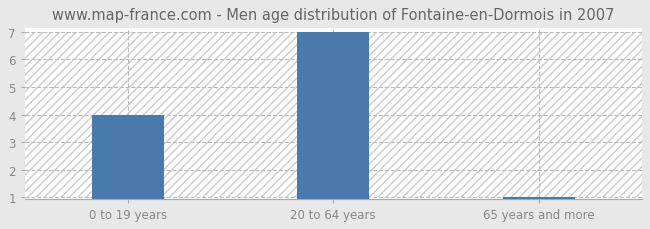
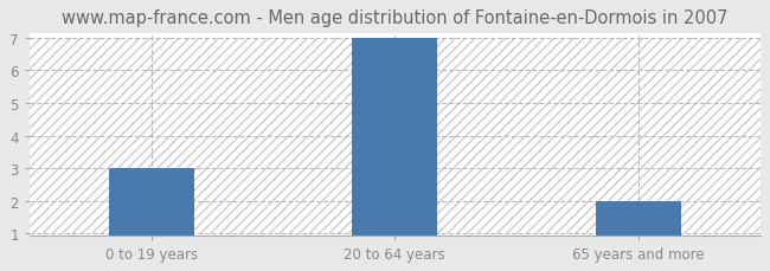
0 to 19 years: 4 -> 3
65 years and more: 1 -> 2
